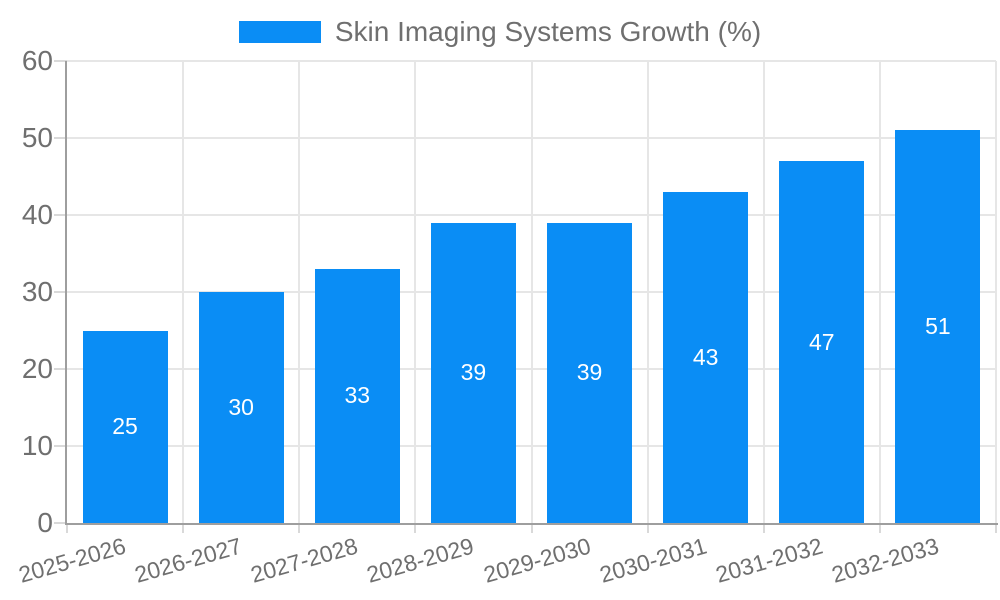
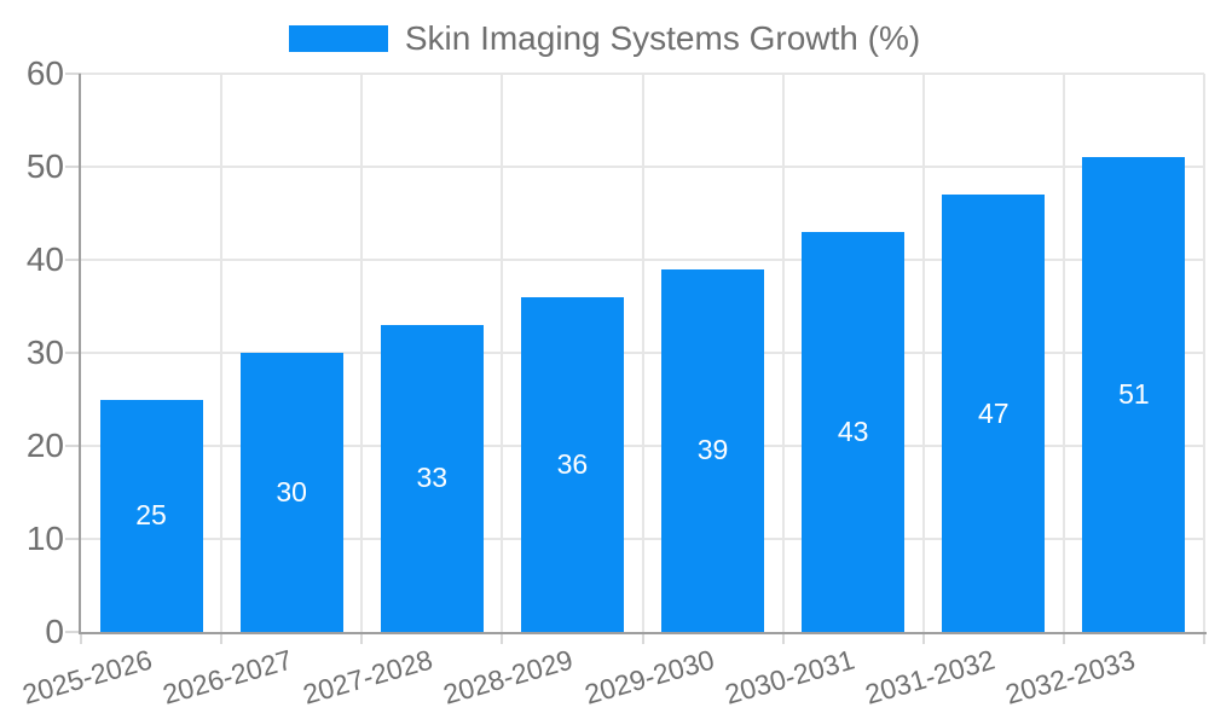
2028-2029: 39 -> 36
